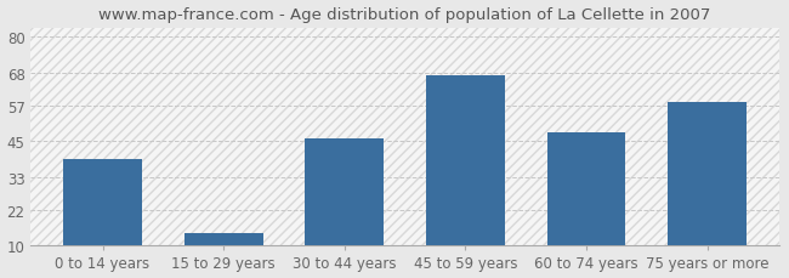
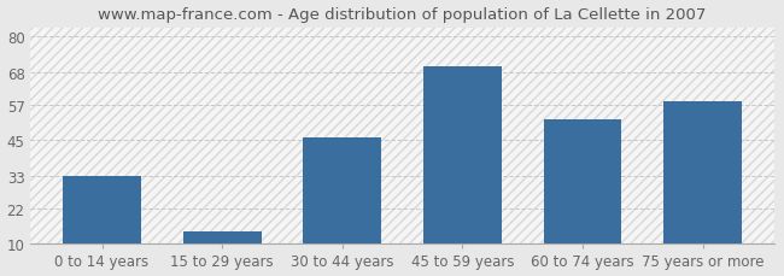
0 to 14 years: 39 -> 33
45 to 59 years: 67 -> 70
60 to 74 years: 48 -> 52
